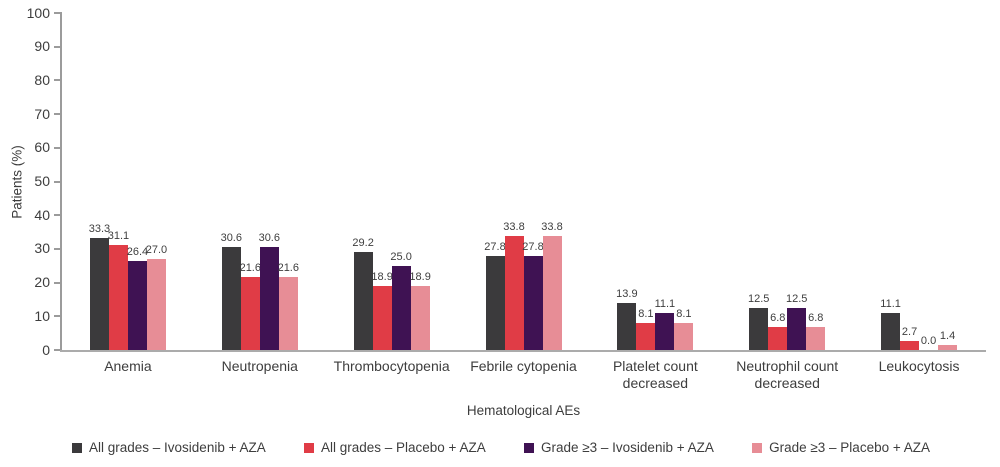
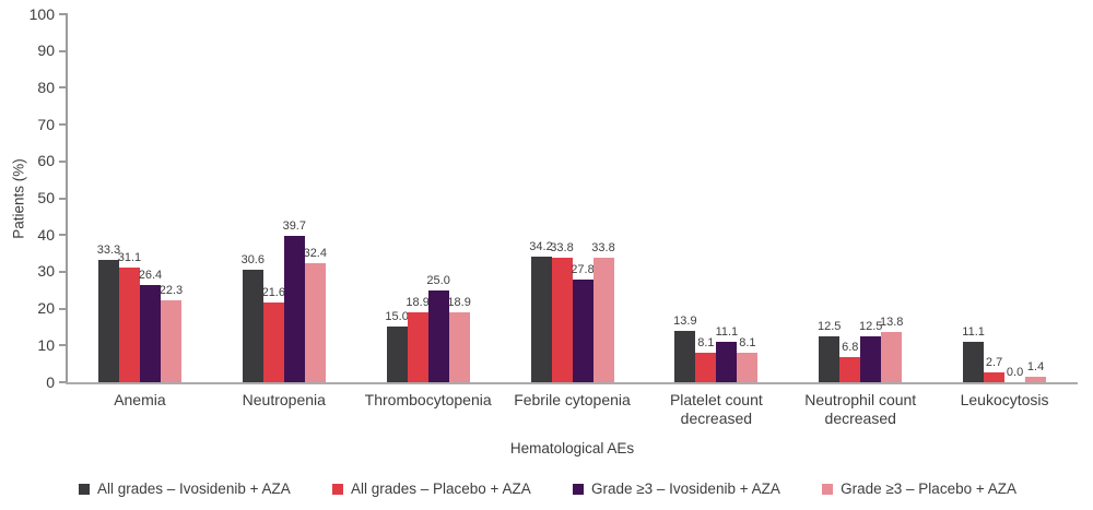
Grade ≥3 – Placebo + AZA/Anemia: 27.0 -> 22.3
Grade ≥3 – Ivosidenib + AZA/Neutropenia: 30.6 -> 39.7
Grade ≥3 – Placebo + AZA/Neutropenia: 21.6 -> 32.4
All grades – Ivosidenib + AZA/Thrombocytopenia: 29.2 -> 15.0
All grades – Ivosidenib + AZA/Febrile cytopenia: 27.8 -> 34.2
Grade ≥3 – Placebo + AZA/Neutrophil count decreased: 6.8 -> 13.8
